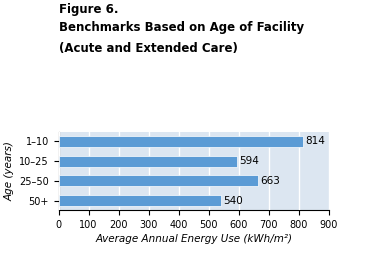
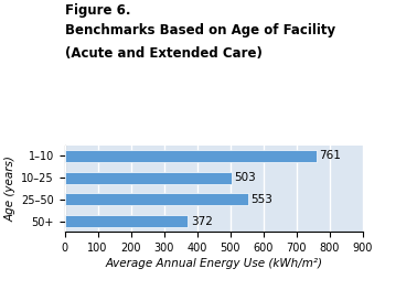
1–10: 814 -> 761
10–25: 594 -> 503
25–50: 663 -> 553
50+: 540 -> 372
